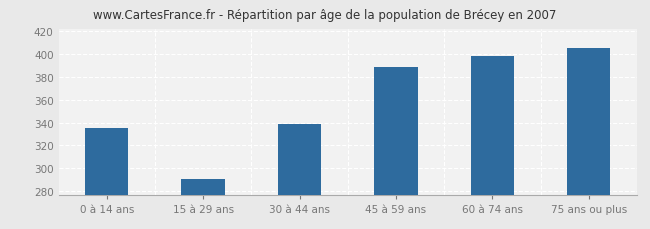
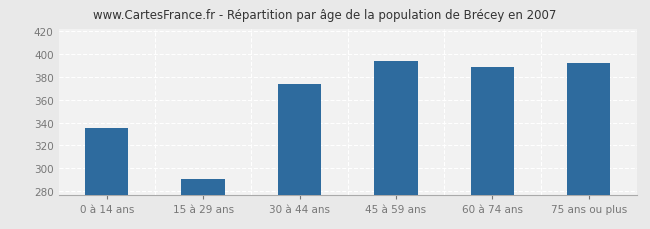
30 à 44 ans: 339 -> 374
45 à 59 ans: 389 -> 394
60 à 74 ans: 398 -> 389
75 ans ou plus: 405 -> 392
